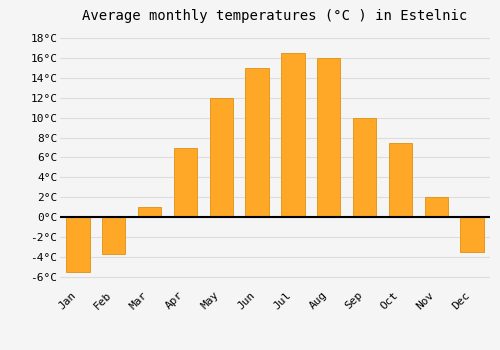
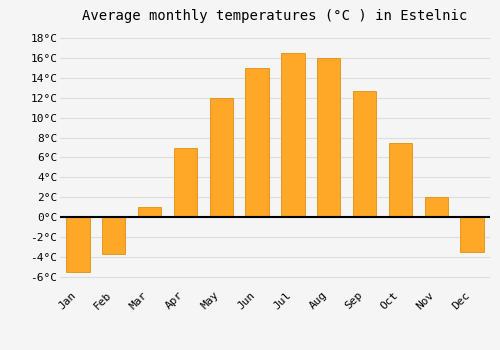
Sep: 10.0°C -> 12.7°C
